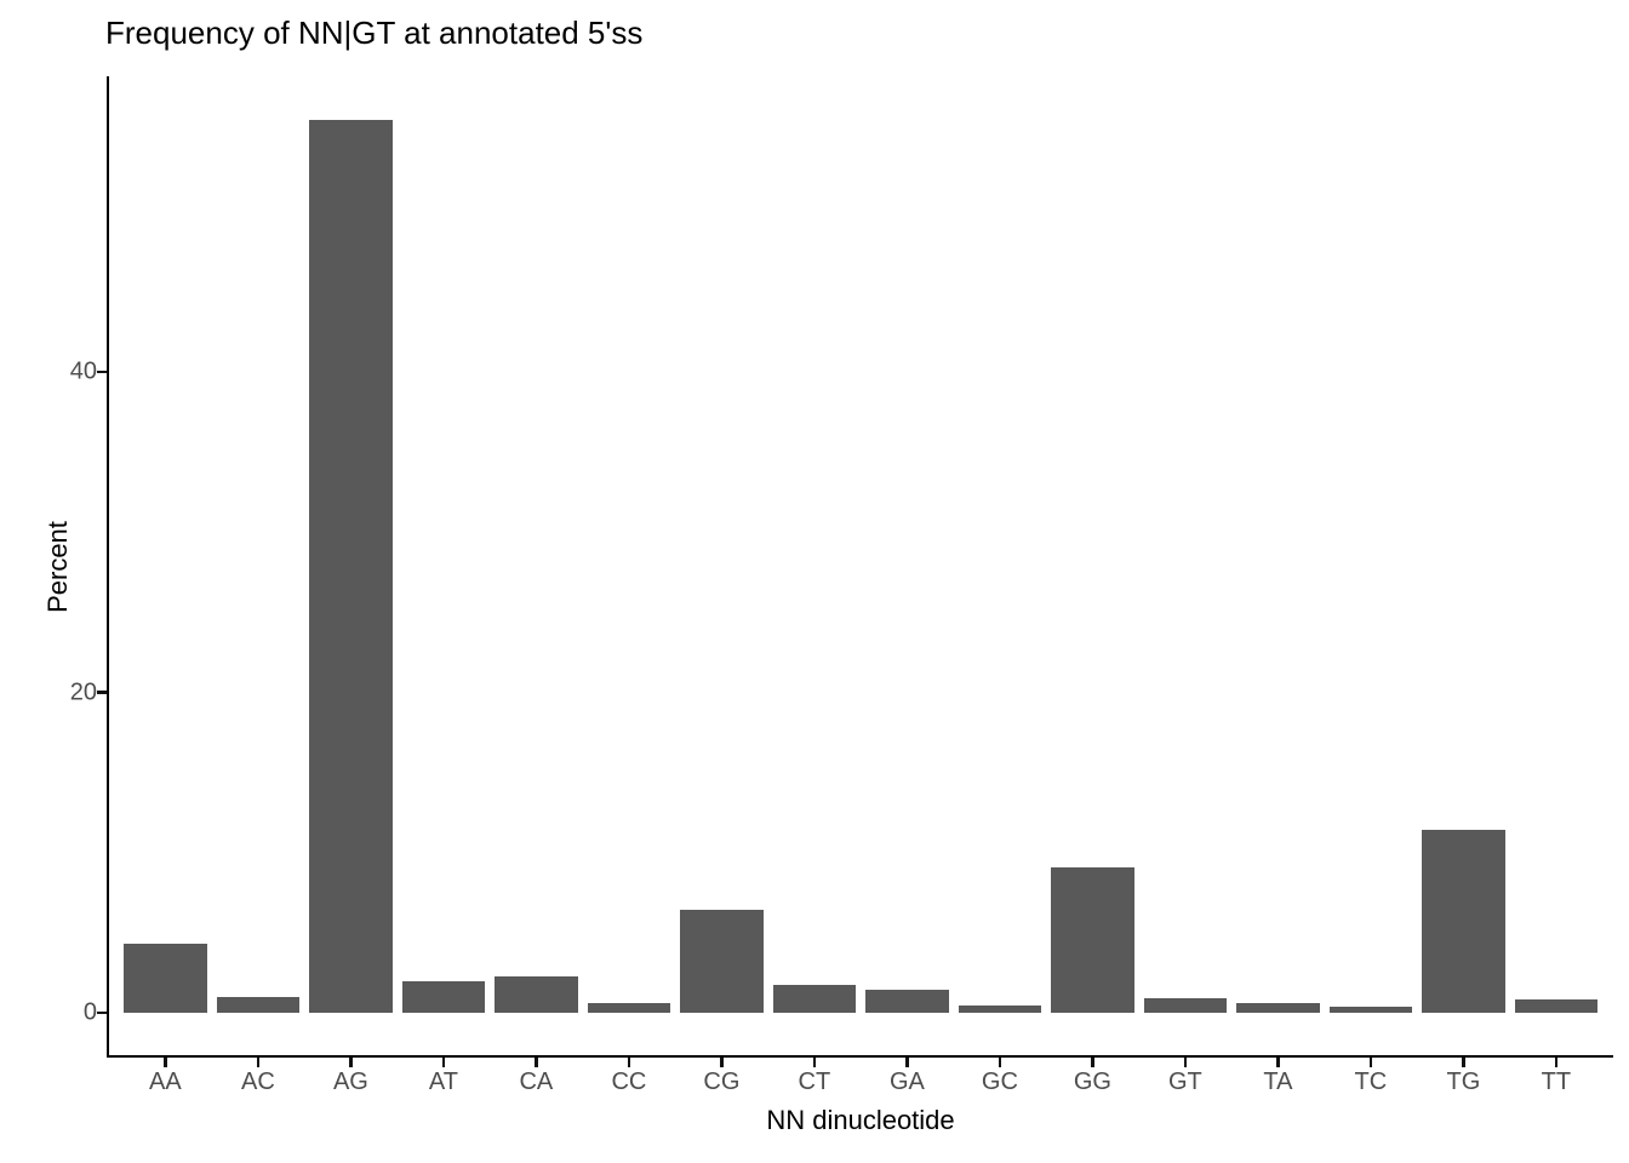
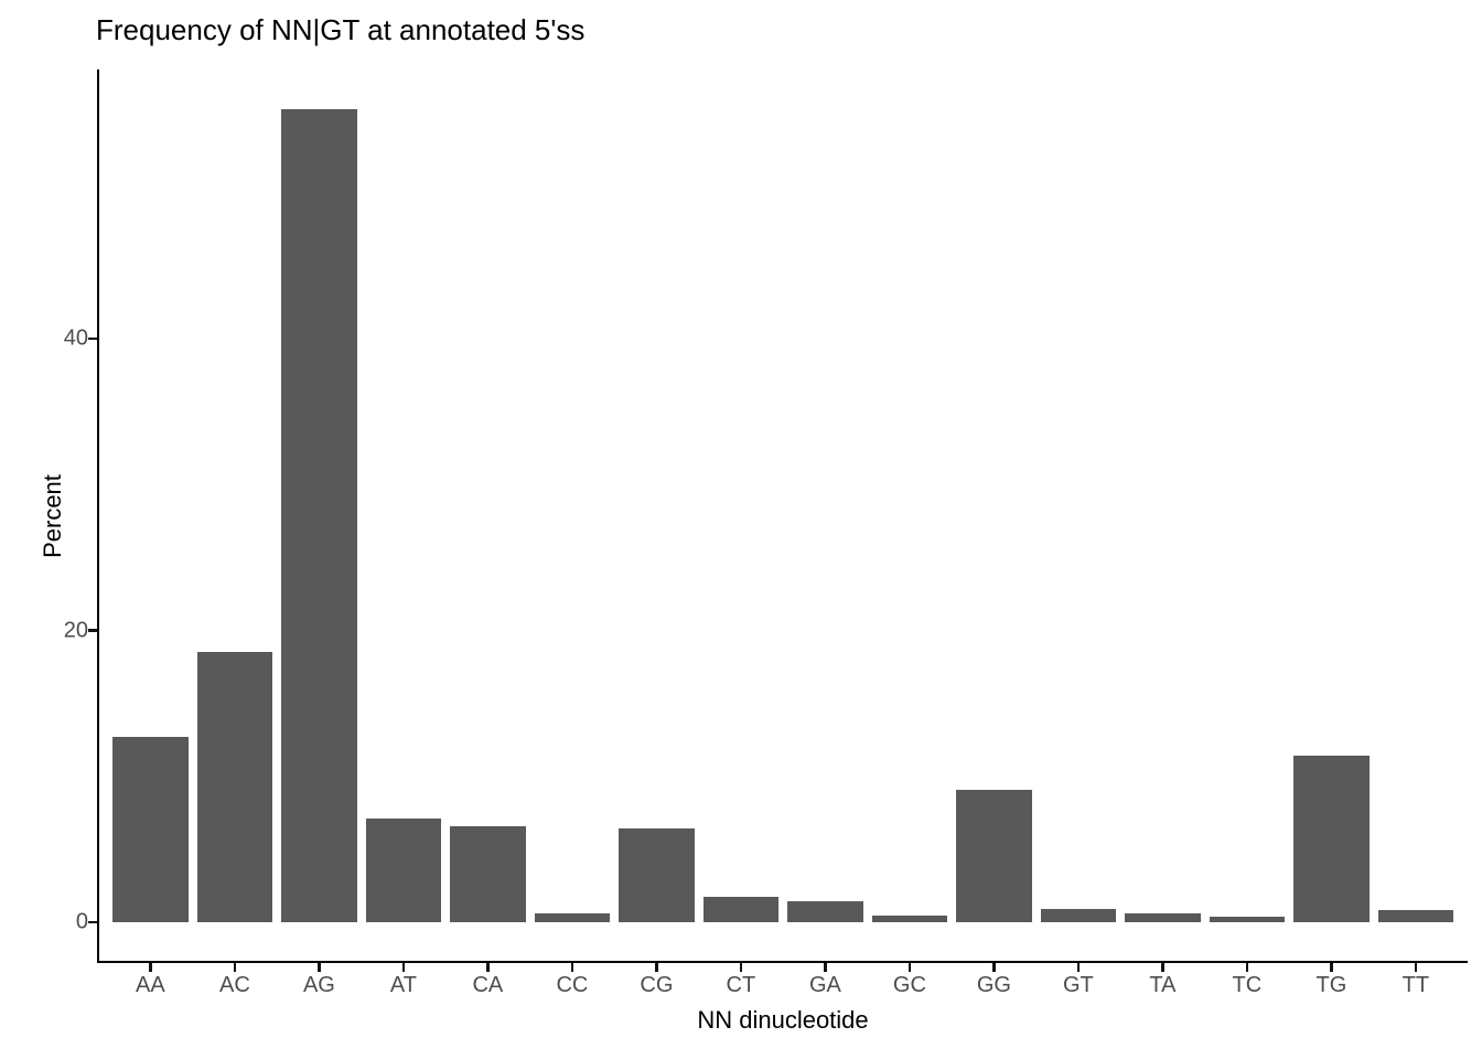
AA: 4.3 -> 12.7
AC: 1.0 -> 18.5
AT: 2.0 -> 7.1
CA: 2.3 -> 6.6
